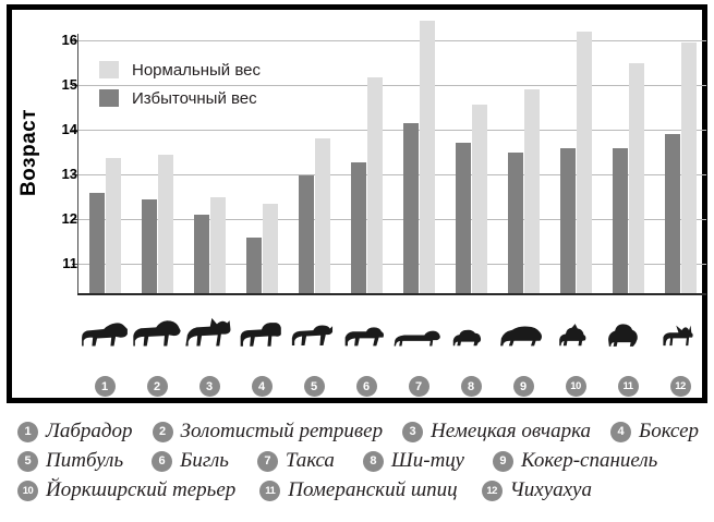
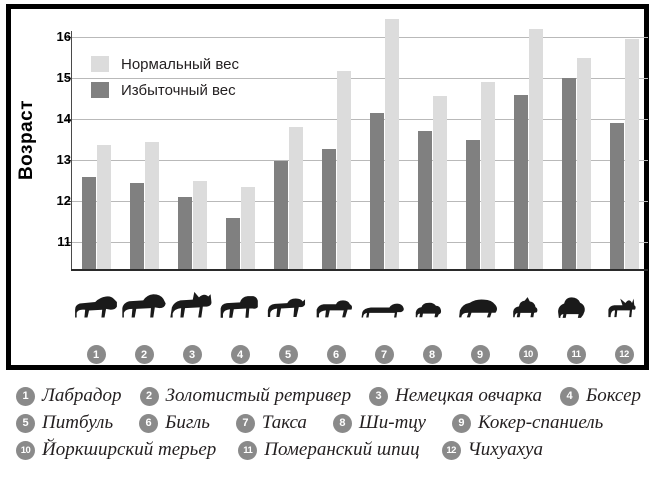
Избыточный вес/10: 13.6 -> 14.6
Избыточный вес/11: 13.6 -> 15.0
